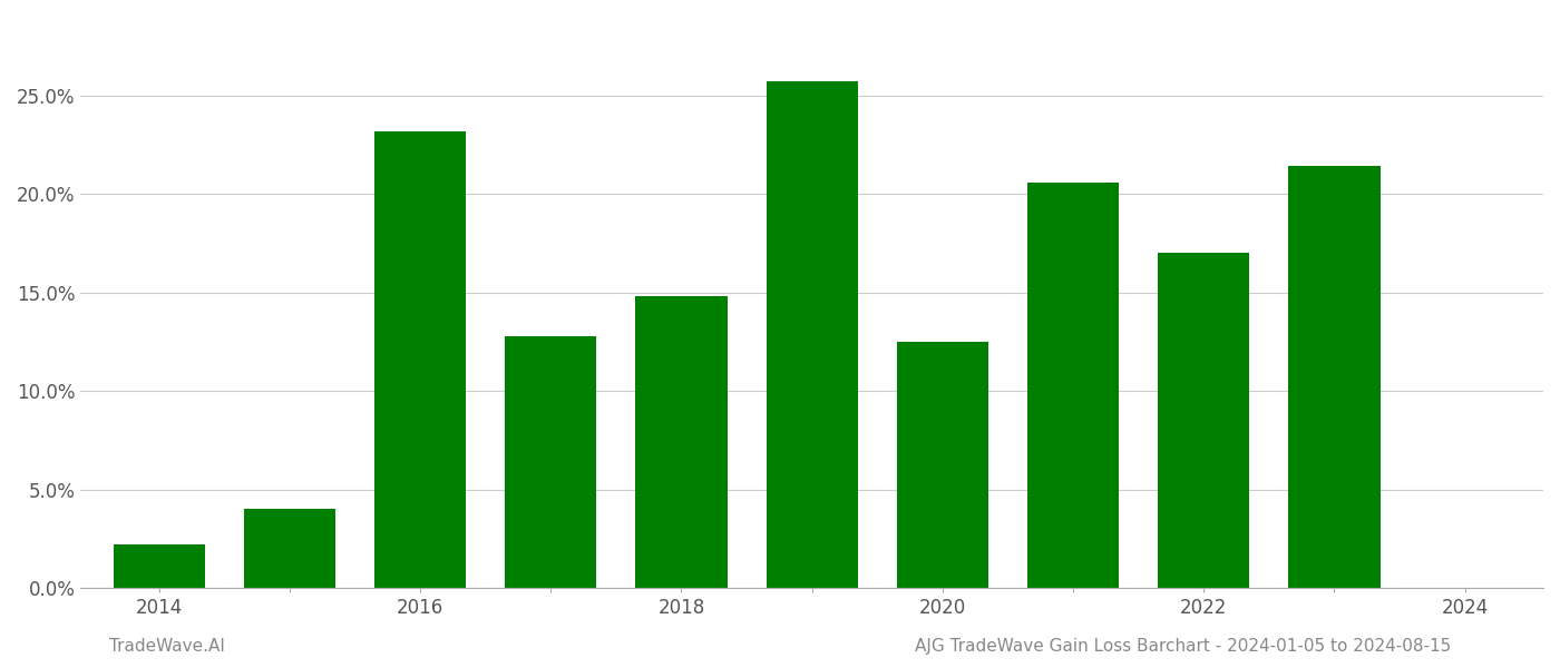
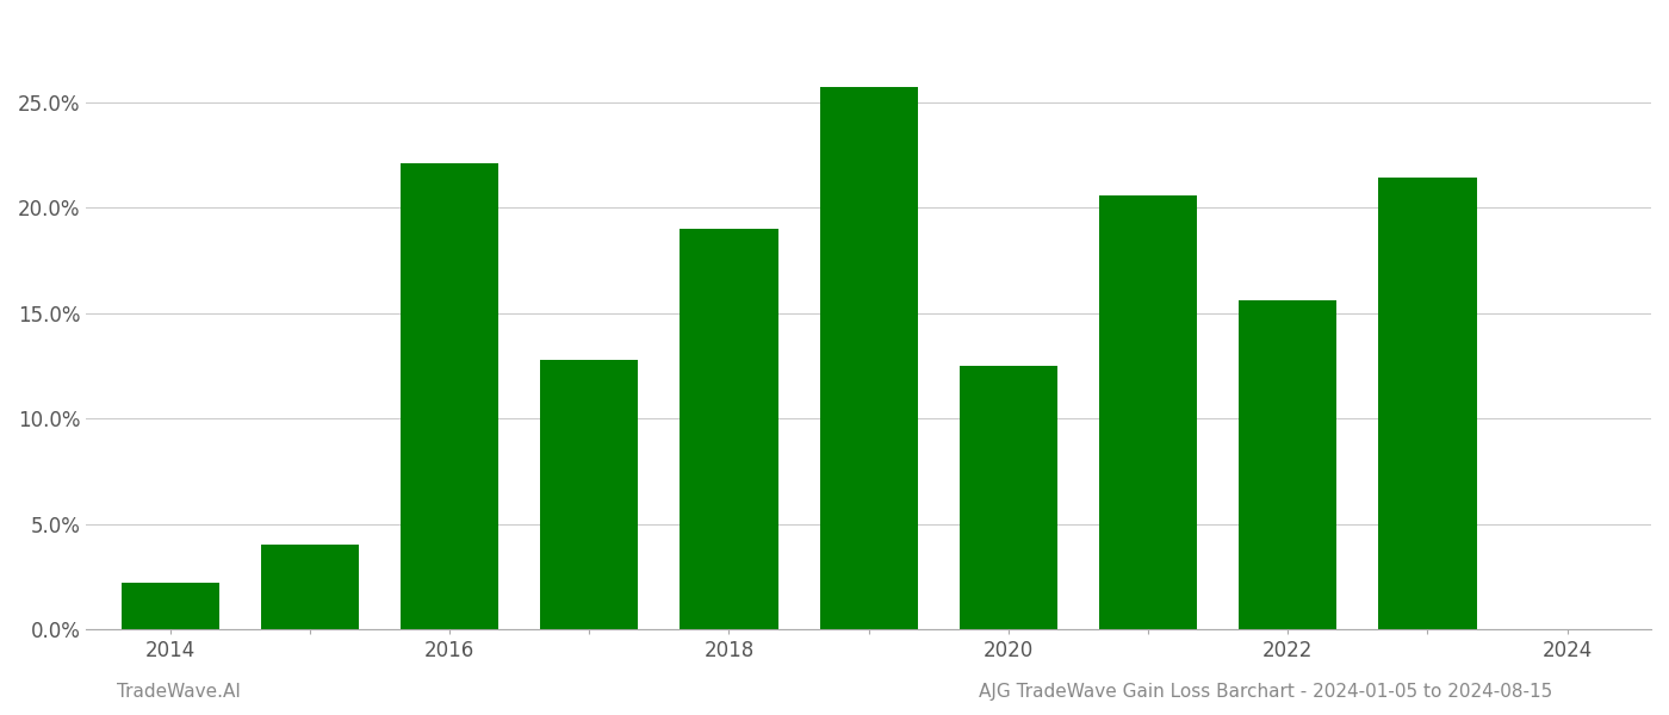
2016: 23.2% -> 22.1%
2018: 14.8% -> 19.0%
2022: 17.0% -> 15.6%
